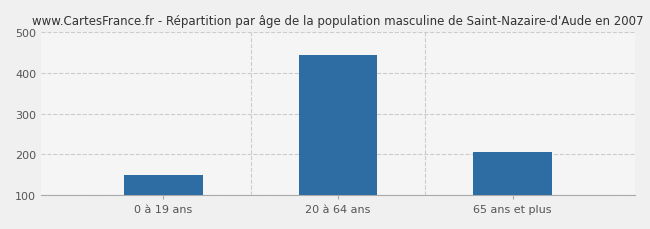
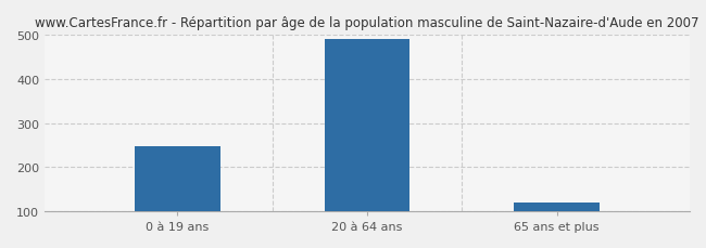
0 à 19 ans: 150 -> 248
20 à 64 ans: 445 -> 490
65 ans et plus: 205 -> 120
